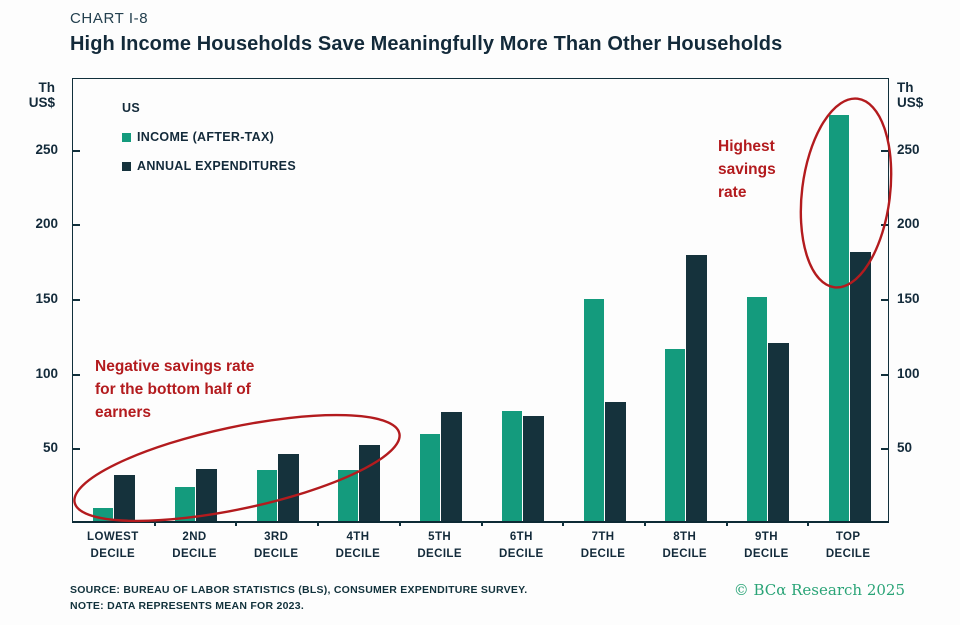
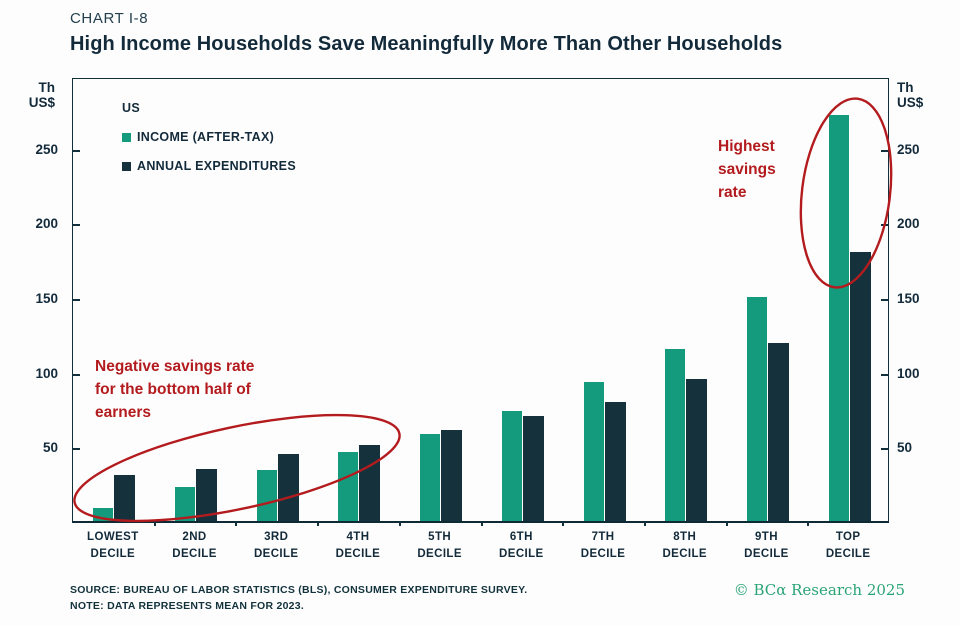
INCOME (AFTER-TAX)/4TH DECILE: 34 -> 46
ANNUAL EXPENDITURES/5TH DECILE: 73 -> 61
INCOME (AFTER-TAX)/7TH DECILE: 149 -> 93
ANNUAL EXPENDITURES/8TH DECILE: 178 -> 95
